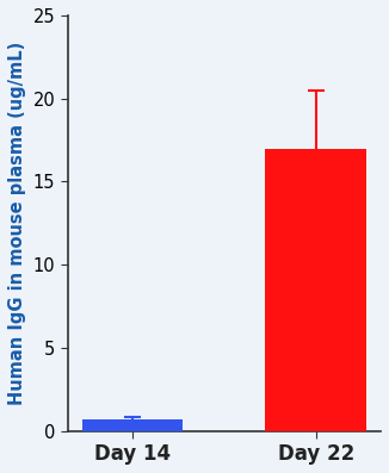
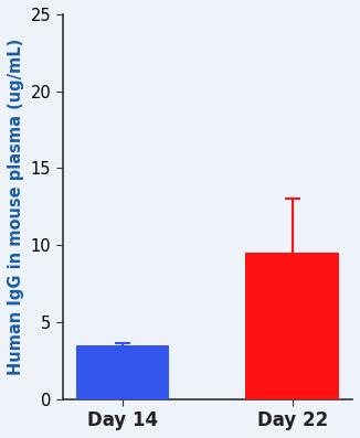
Day 14: 0.7 -> 3.5
Day 22: 17.0 -> 9.5
